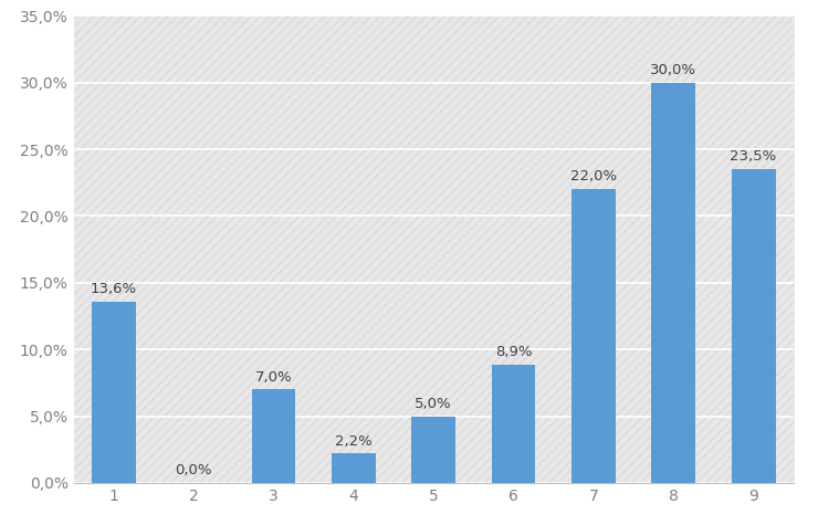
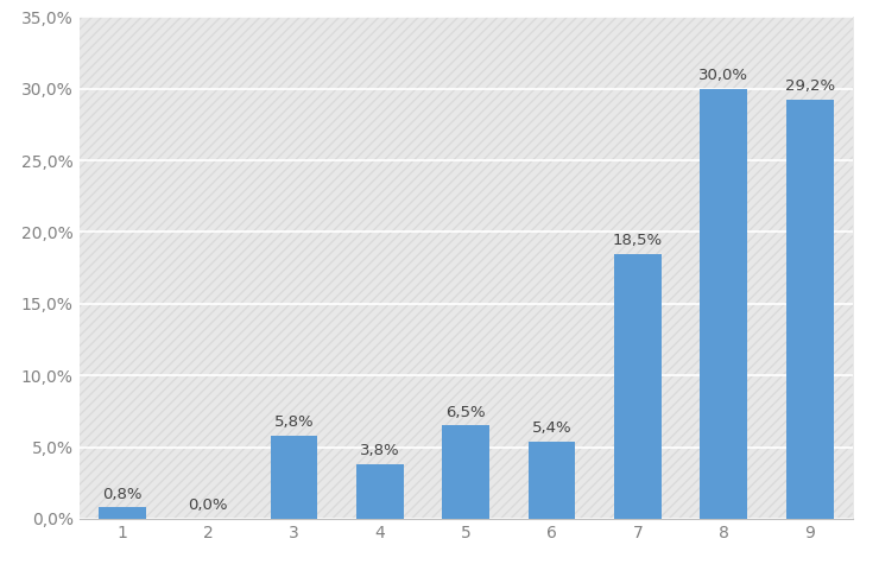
1: 13,6% -> 0,8%
3: 7,0% -> 5,8%
4: 2,2% -> 3,8%
5: 5,0% -> 6,5%
6: 8,9% -> 5,4%
7: 22,0% -> 18,5%
9: 23,5% -> 29,2%
